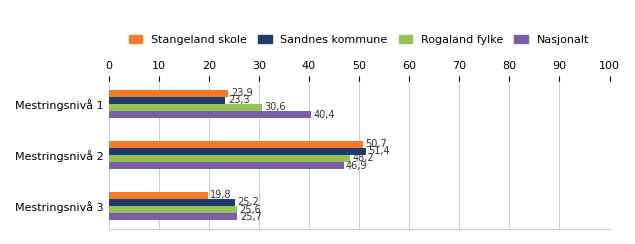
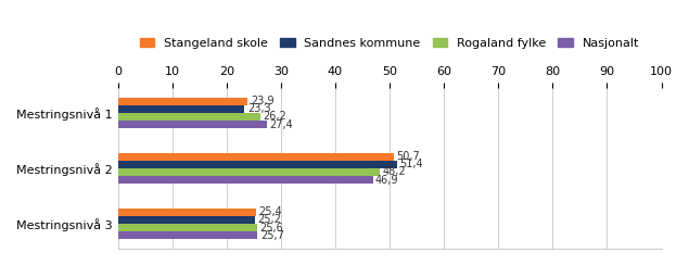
Rogaland fylke/Mestringsnivå 1: 30.6 -> 26.2
Nasjonalt/Mestringsnivå 1: 40.4 -> 27.4
Stangeland skole/Mestringsnivå 3: 19.8 -> 25.4
